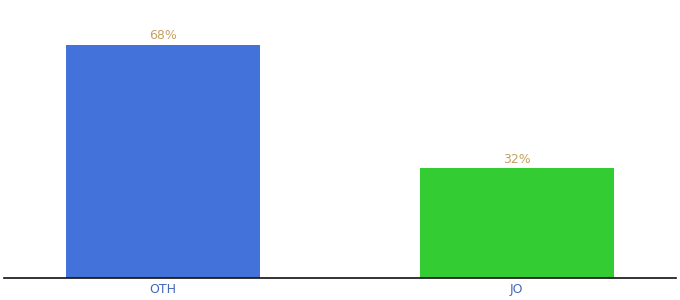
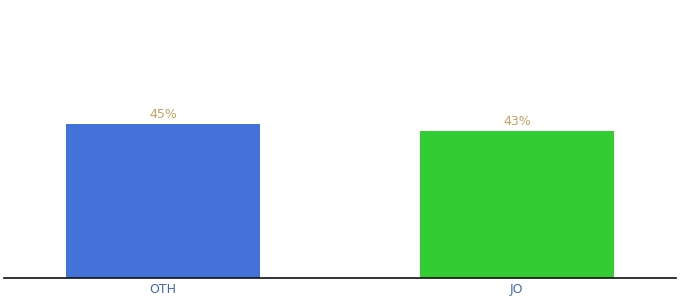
OTH: 68% -> 45%
JO: 32% -> 43%
